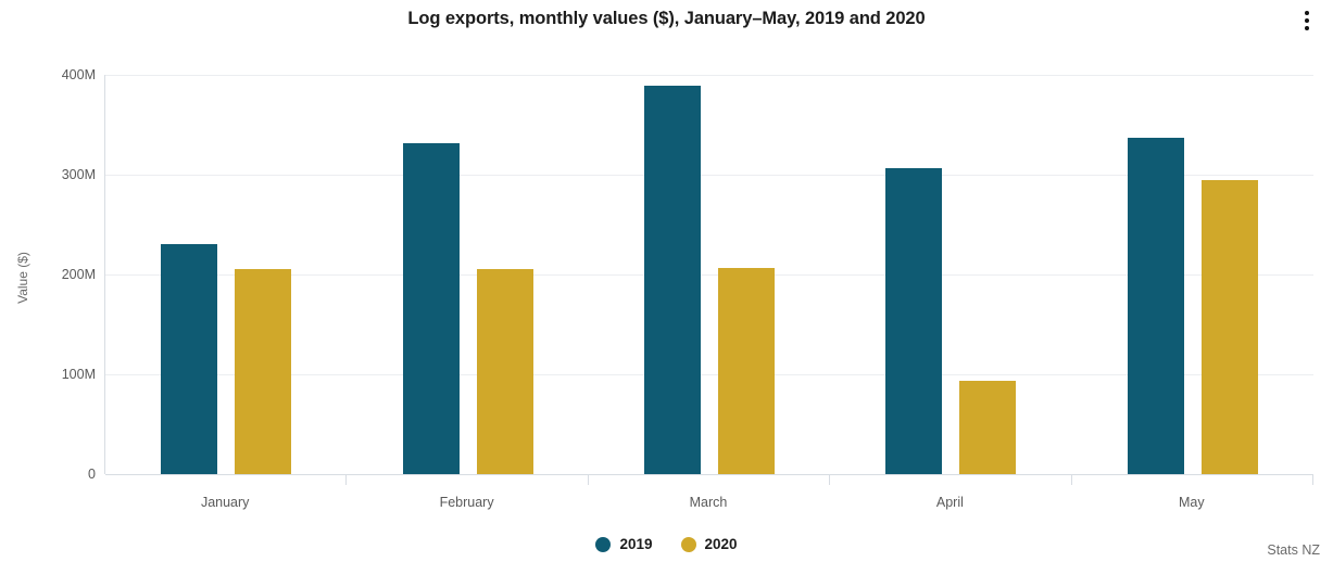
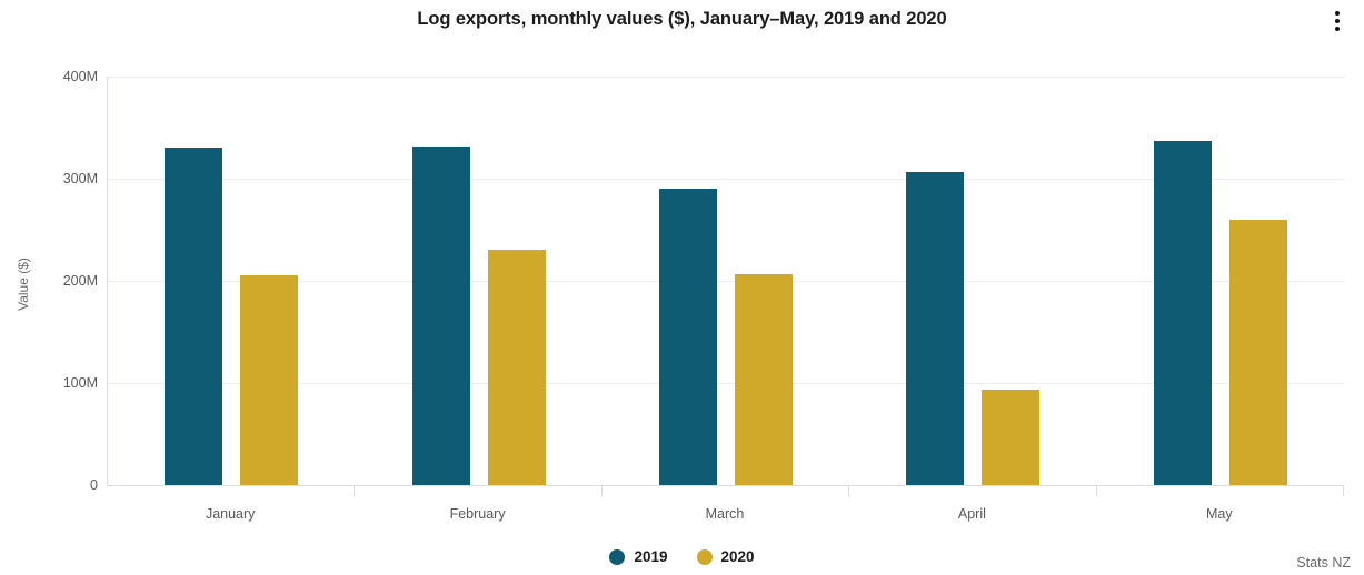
2019/January: 230M -> 330M
2020/February: 200M -> 230M
2019/March: 390M -> 290M
2020/May: 300M -> 260M
